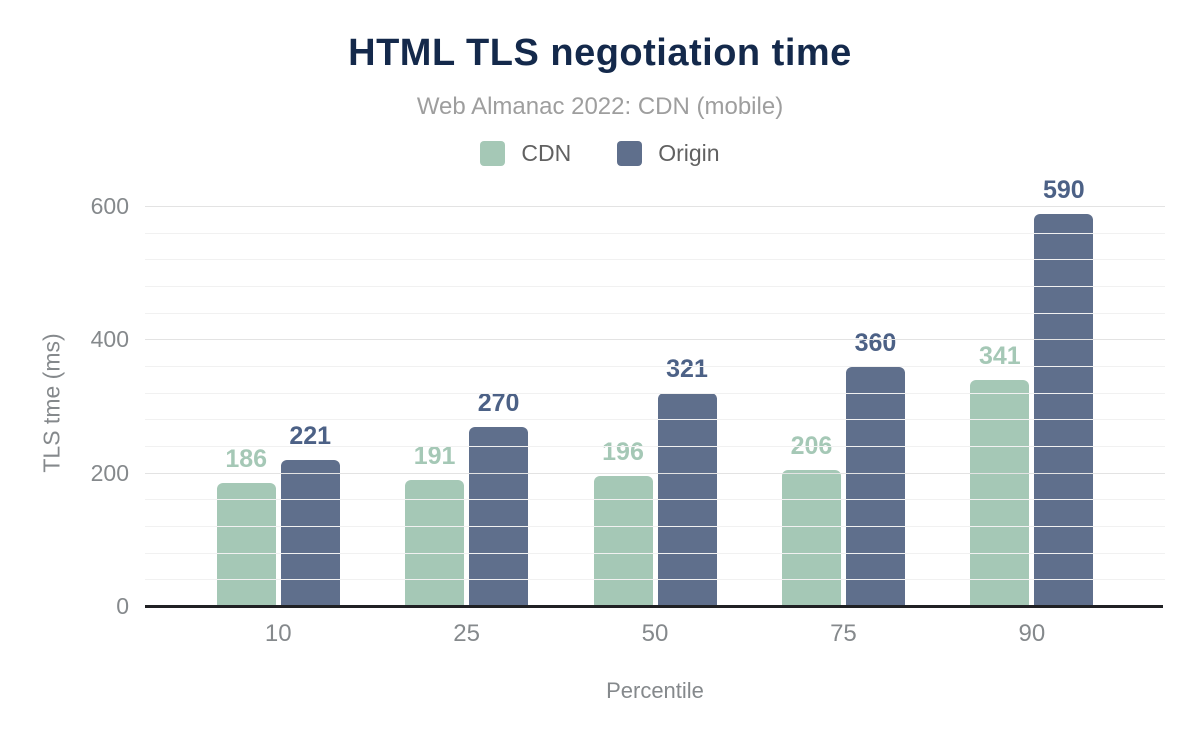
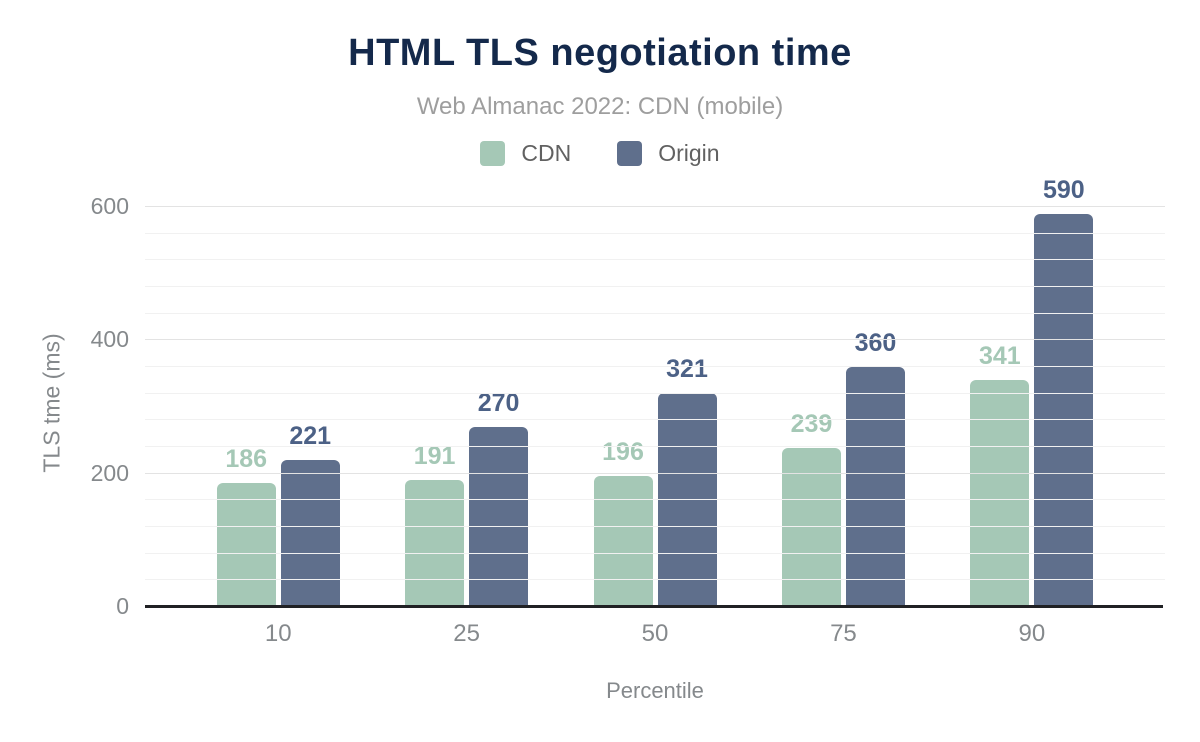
CDN/75: 206 -> 239
